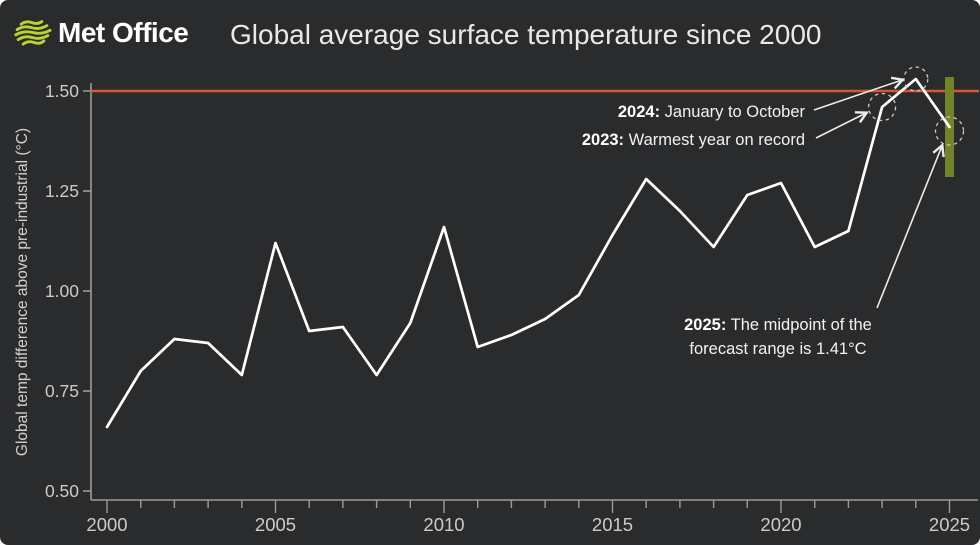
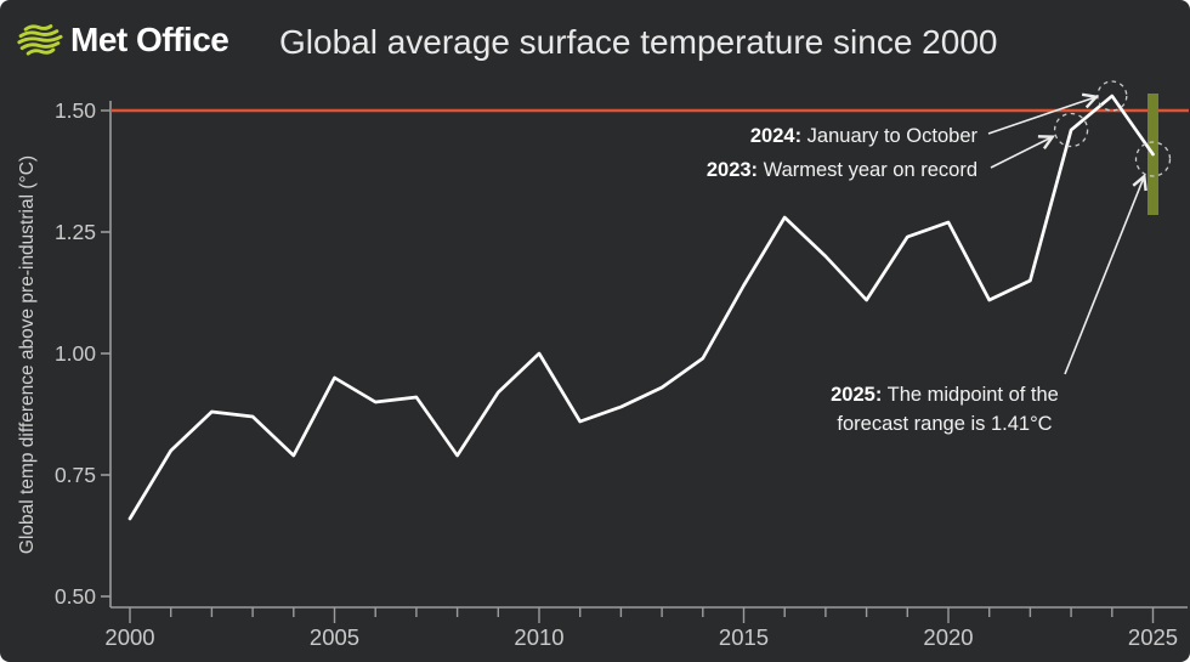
2005: 1.12 -> 0.95
2010: 1.16 -> 1.00
